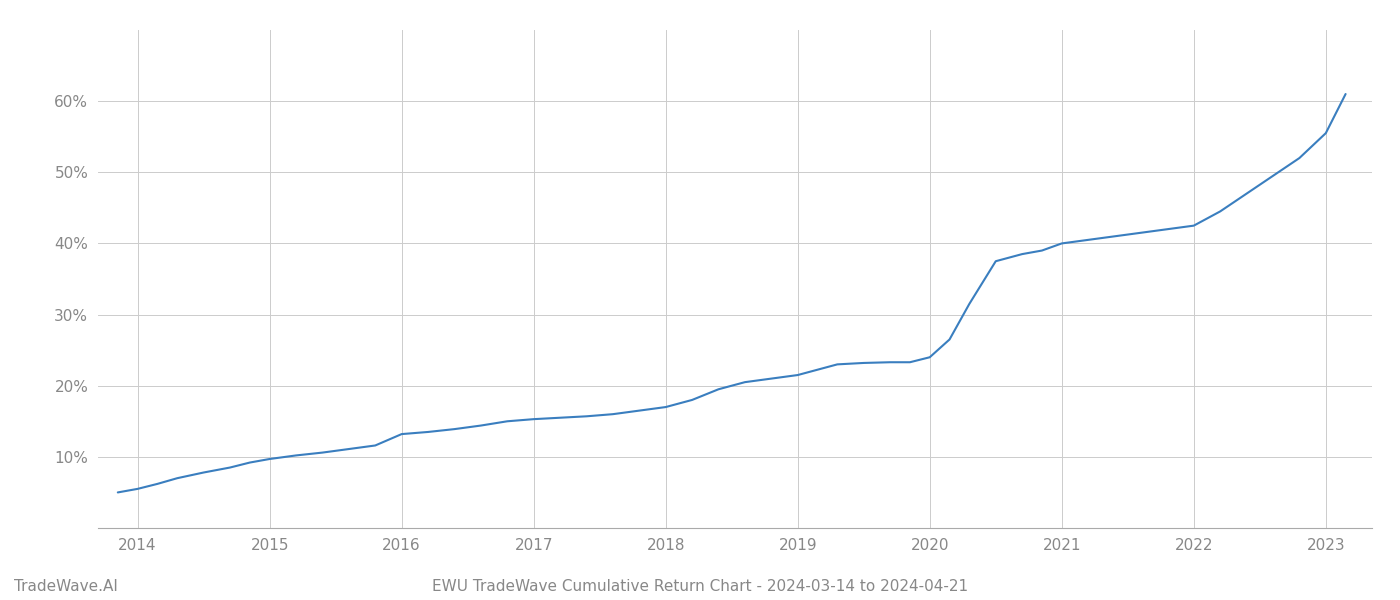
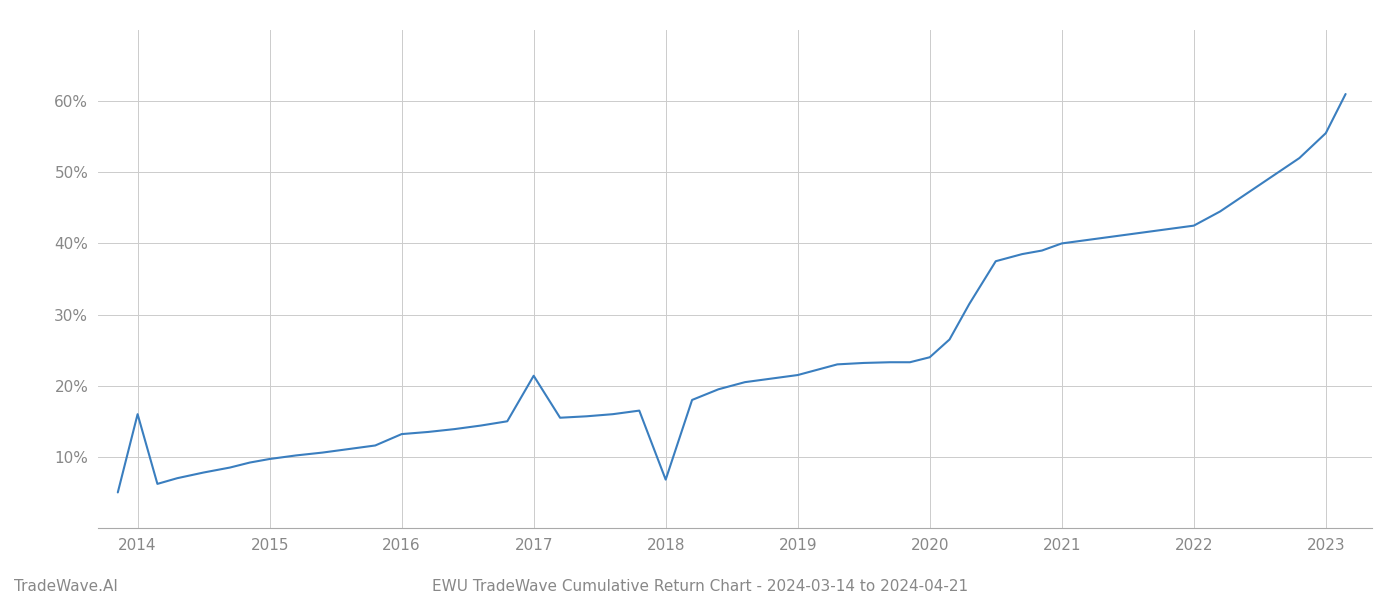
2014: 5.5% -> 16.0%
2017: 15.3% -> 21.4%
2018: 17.0% -> 6.8%
